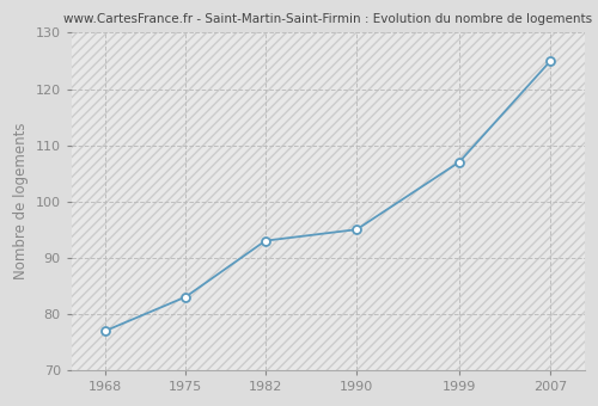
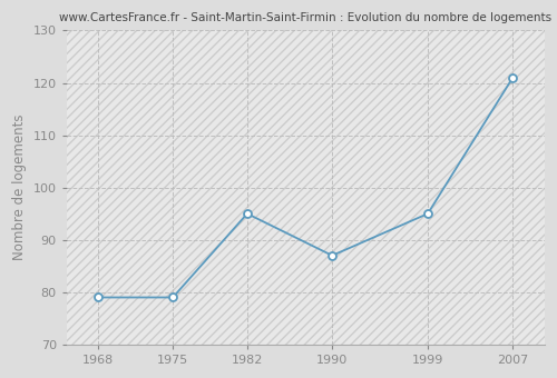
1968: 77 -> 79
1975: 83 -> 79
1982: 93 -> 95
1990: 95 -> 87
1999: 107 -> 95
2007: 125 -> 121
